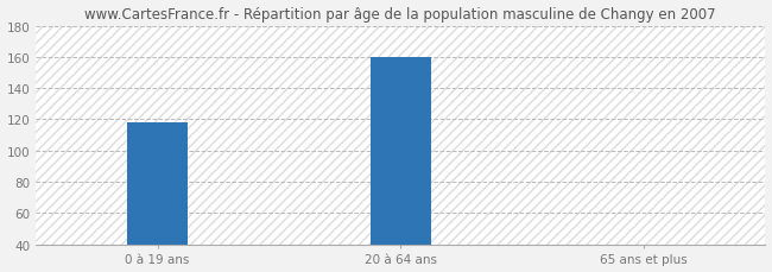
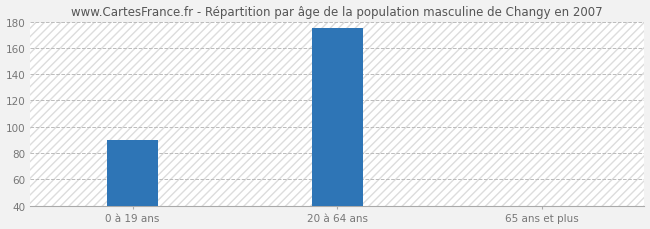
0 à 19 ans: 118 -> 90
20 à 64 ans: 160 -> 175
